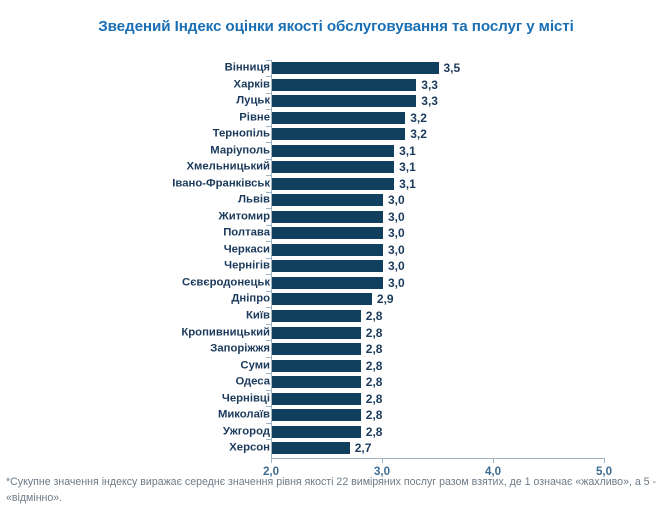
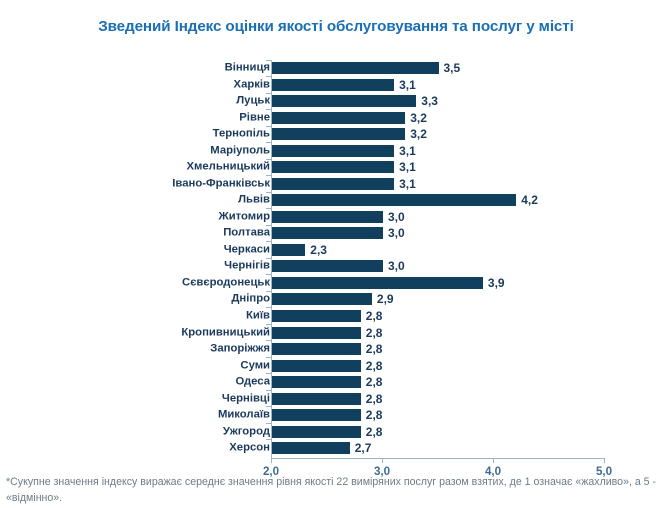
Харків: 3,3 -> 3,1
Львів: 3,0 -> 4,2
Черкаси: 3,0 -> 2,3
Сєвєродонецьк: 3,0 -> 3,9
